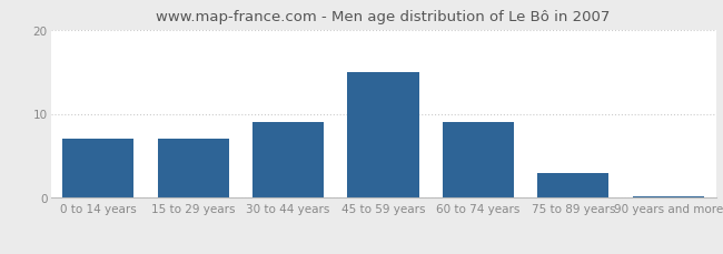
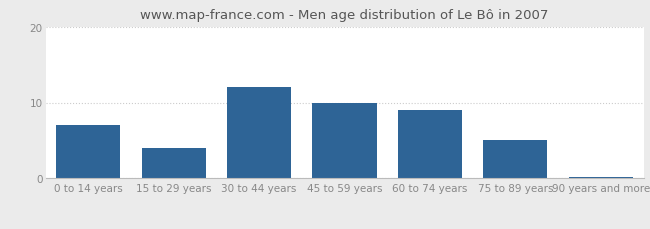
15 to 29 years: 7.0 -> 4.0
30 to 44 years: 9.0 -> 12.0
45 to 59 years: 15.0 -> 10.0
75 to 89 years: 3.0 -> 5.0
